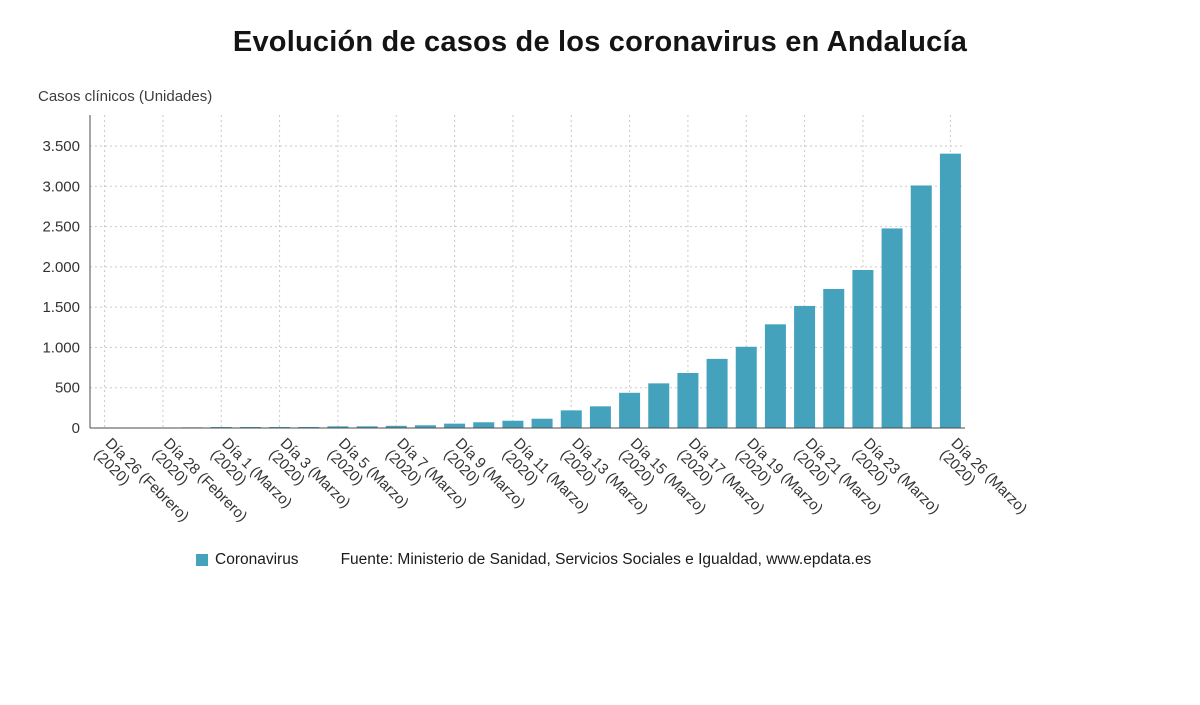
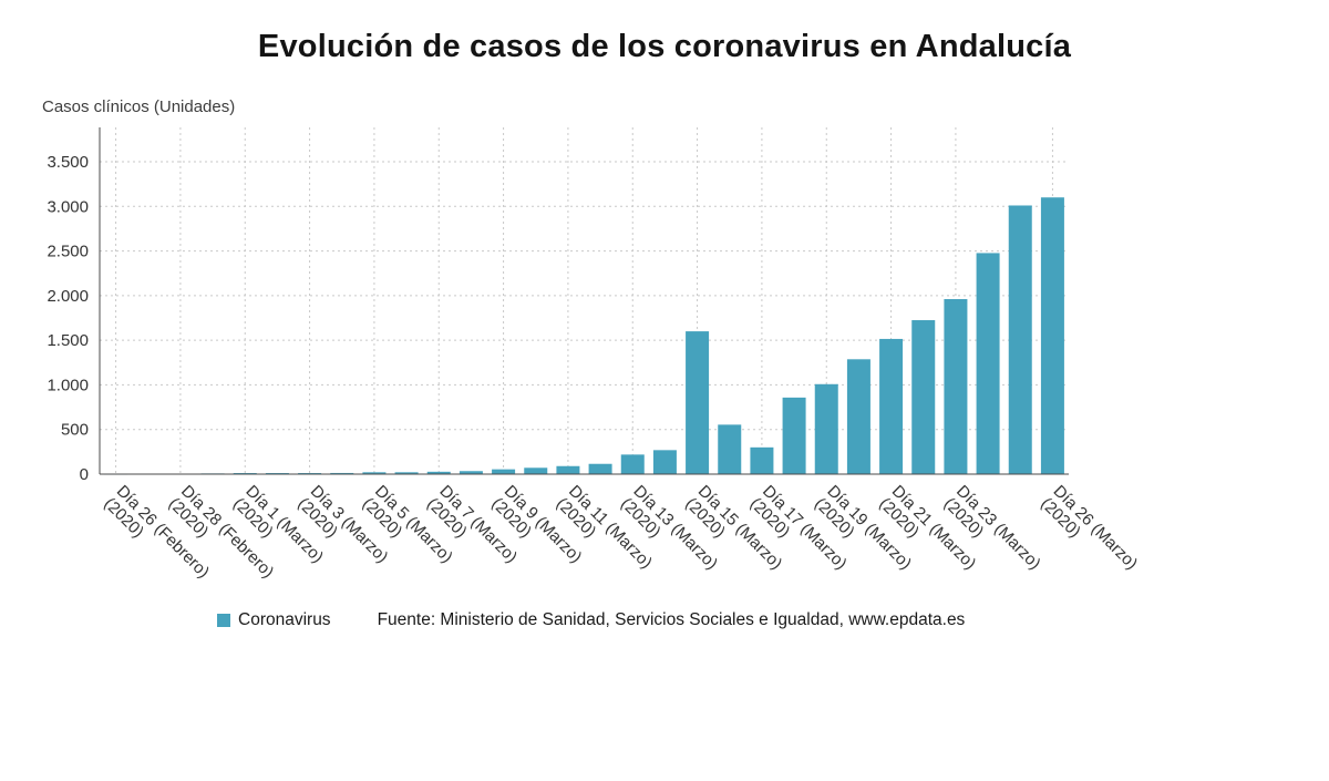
Día 15 (Marzo) (2020): 400 -> 1600
Día 17 (Marzo) (2020): 700 -> 300
Día 26 (Marzo) (2020): 3400 -> 3100
